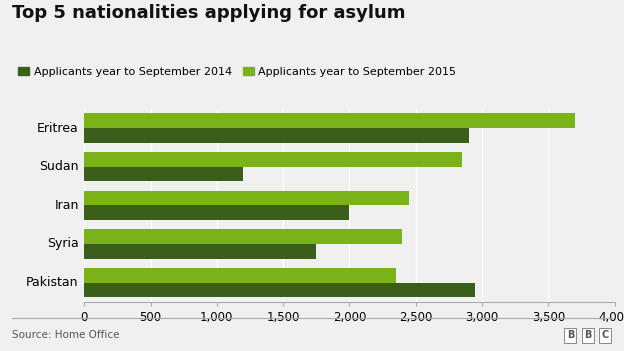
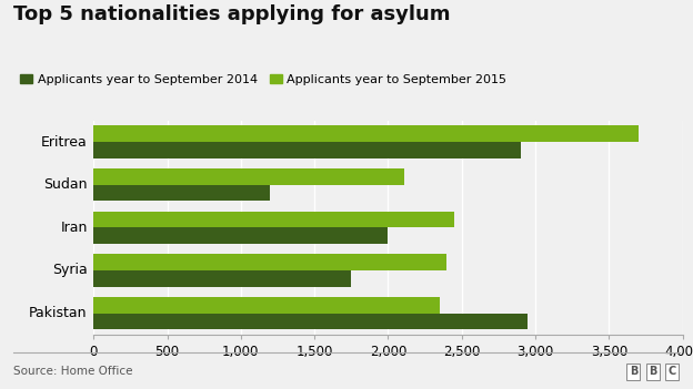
Applicants year to September 2015/Sudan: 2,850 -> 2,110
